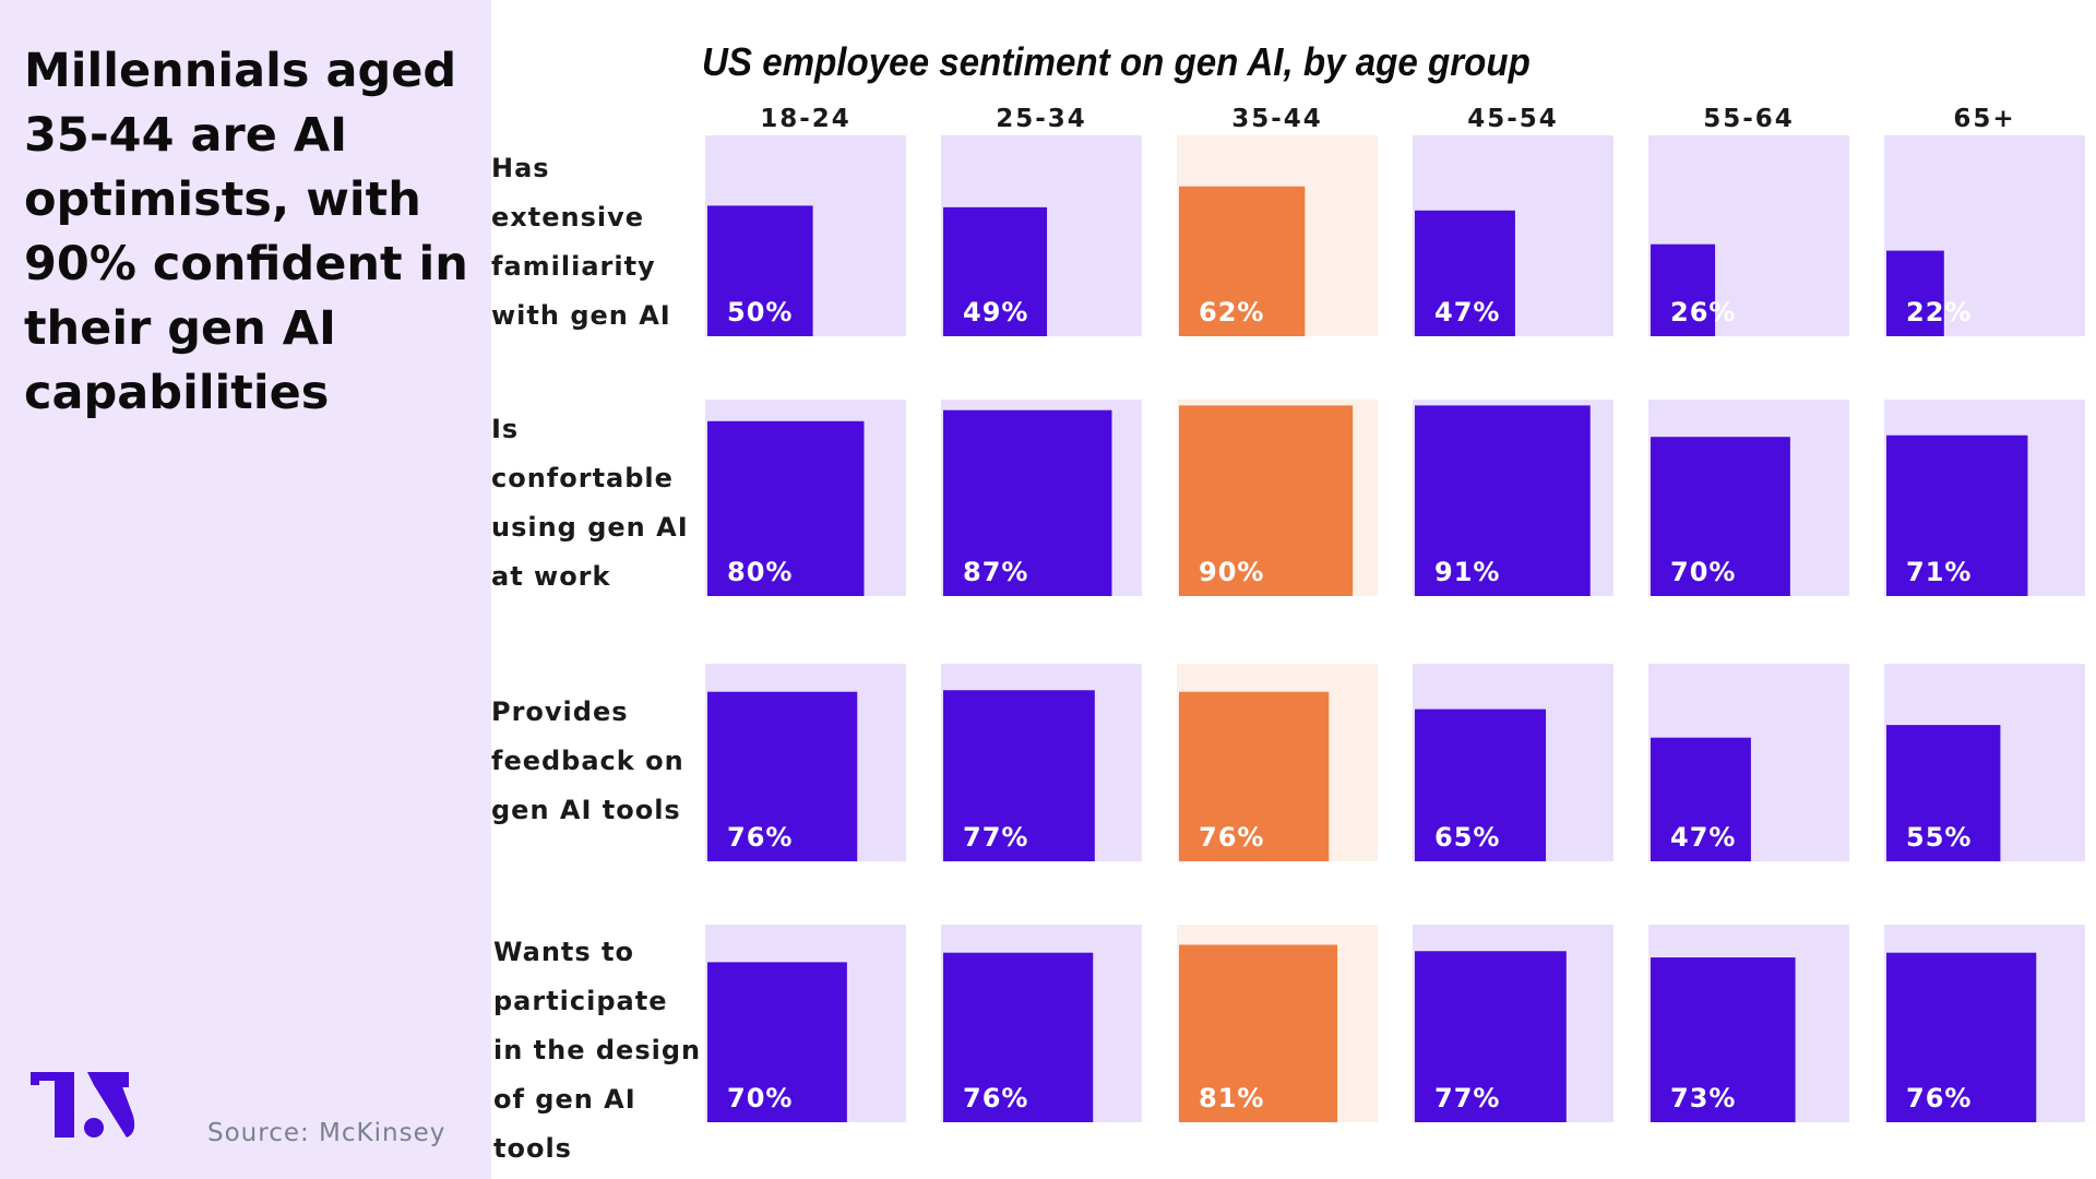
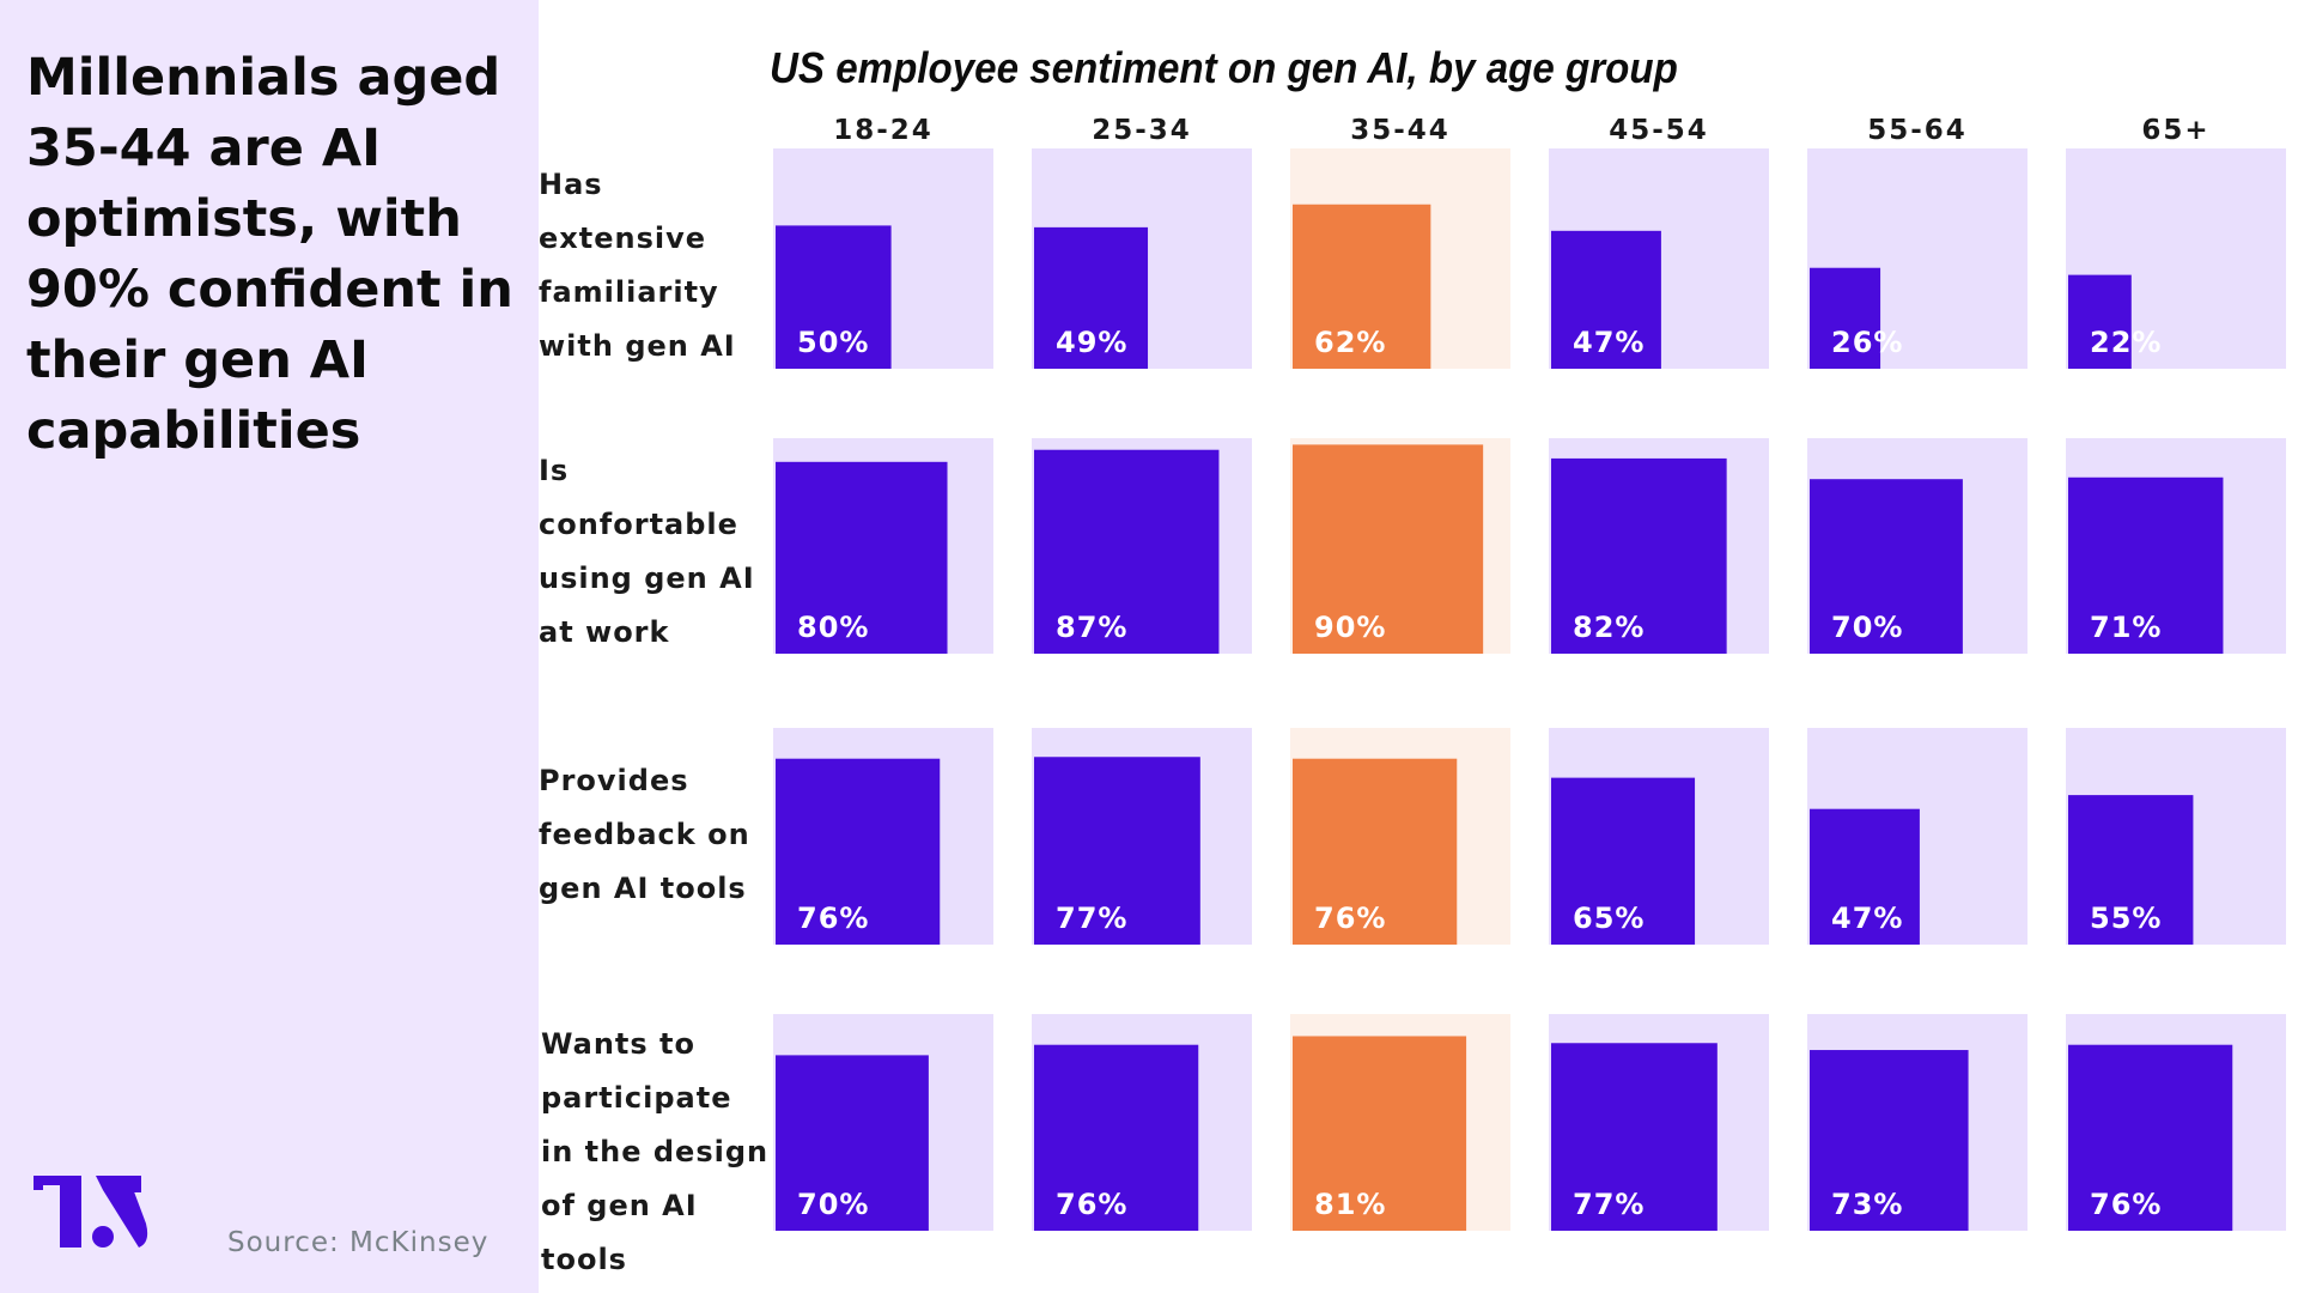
Is confortable using gen AI at work/45-54: 91% -> 82%
